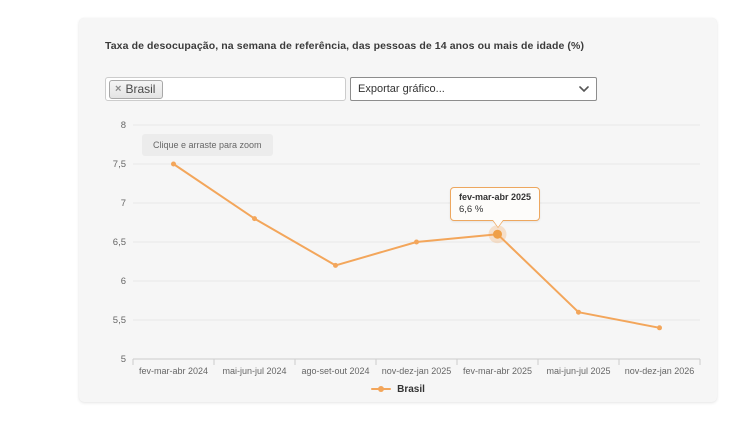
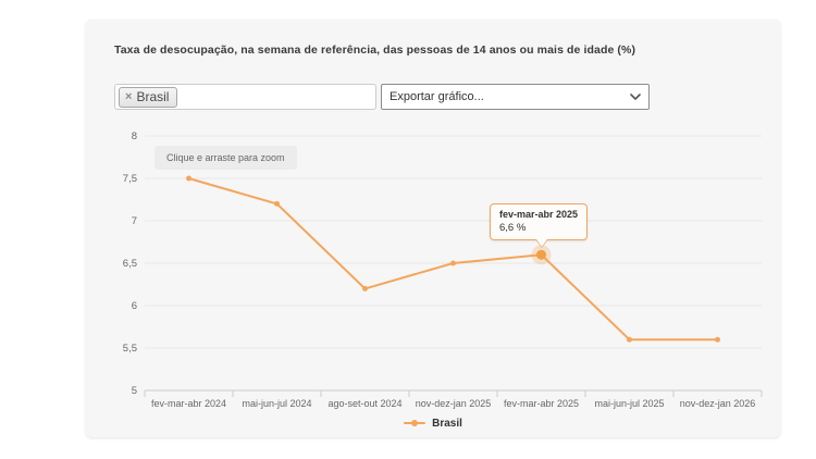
mai-jun-jul 2024: 6.8 -> 7.2
nov-dez-jan 2026: 5.4 -> 5.6
